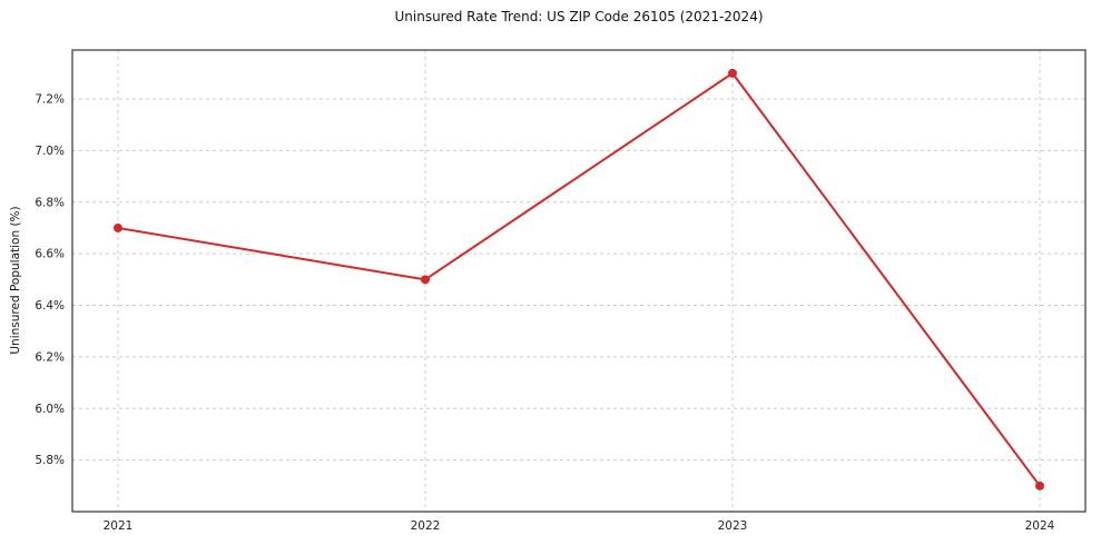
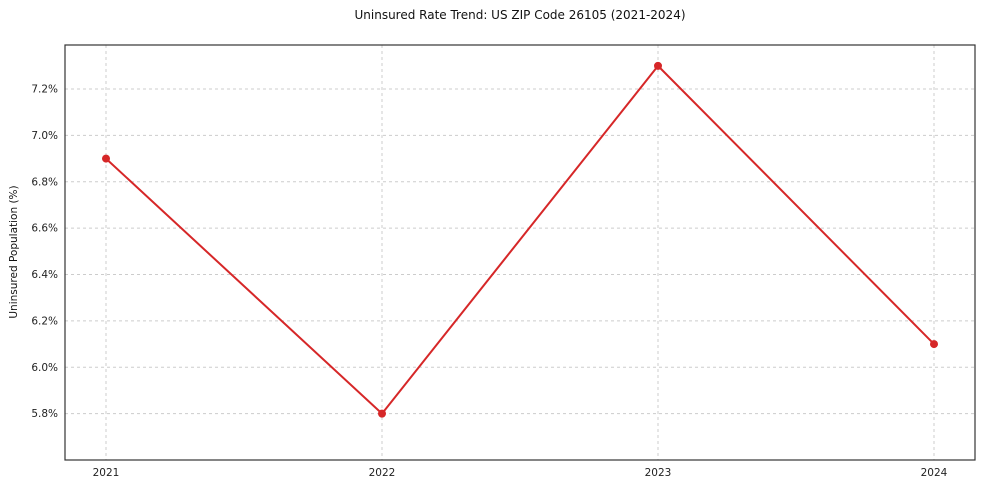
2021: 6.7% -> 6.9%
2022: 6.5% -> 5.8%
2024: 5.7% -> 6.1%
